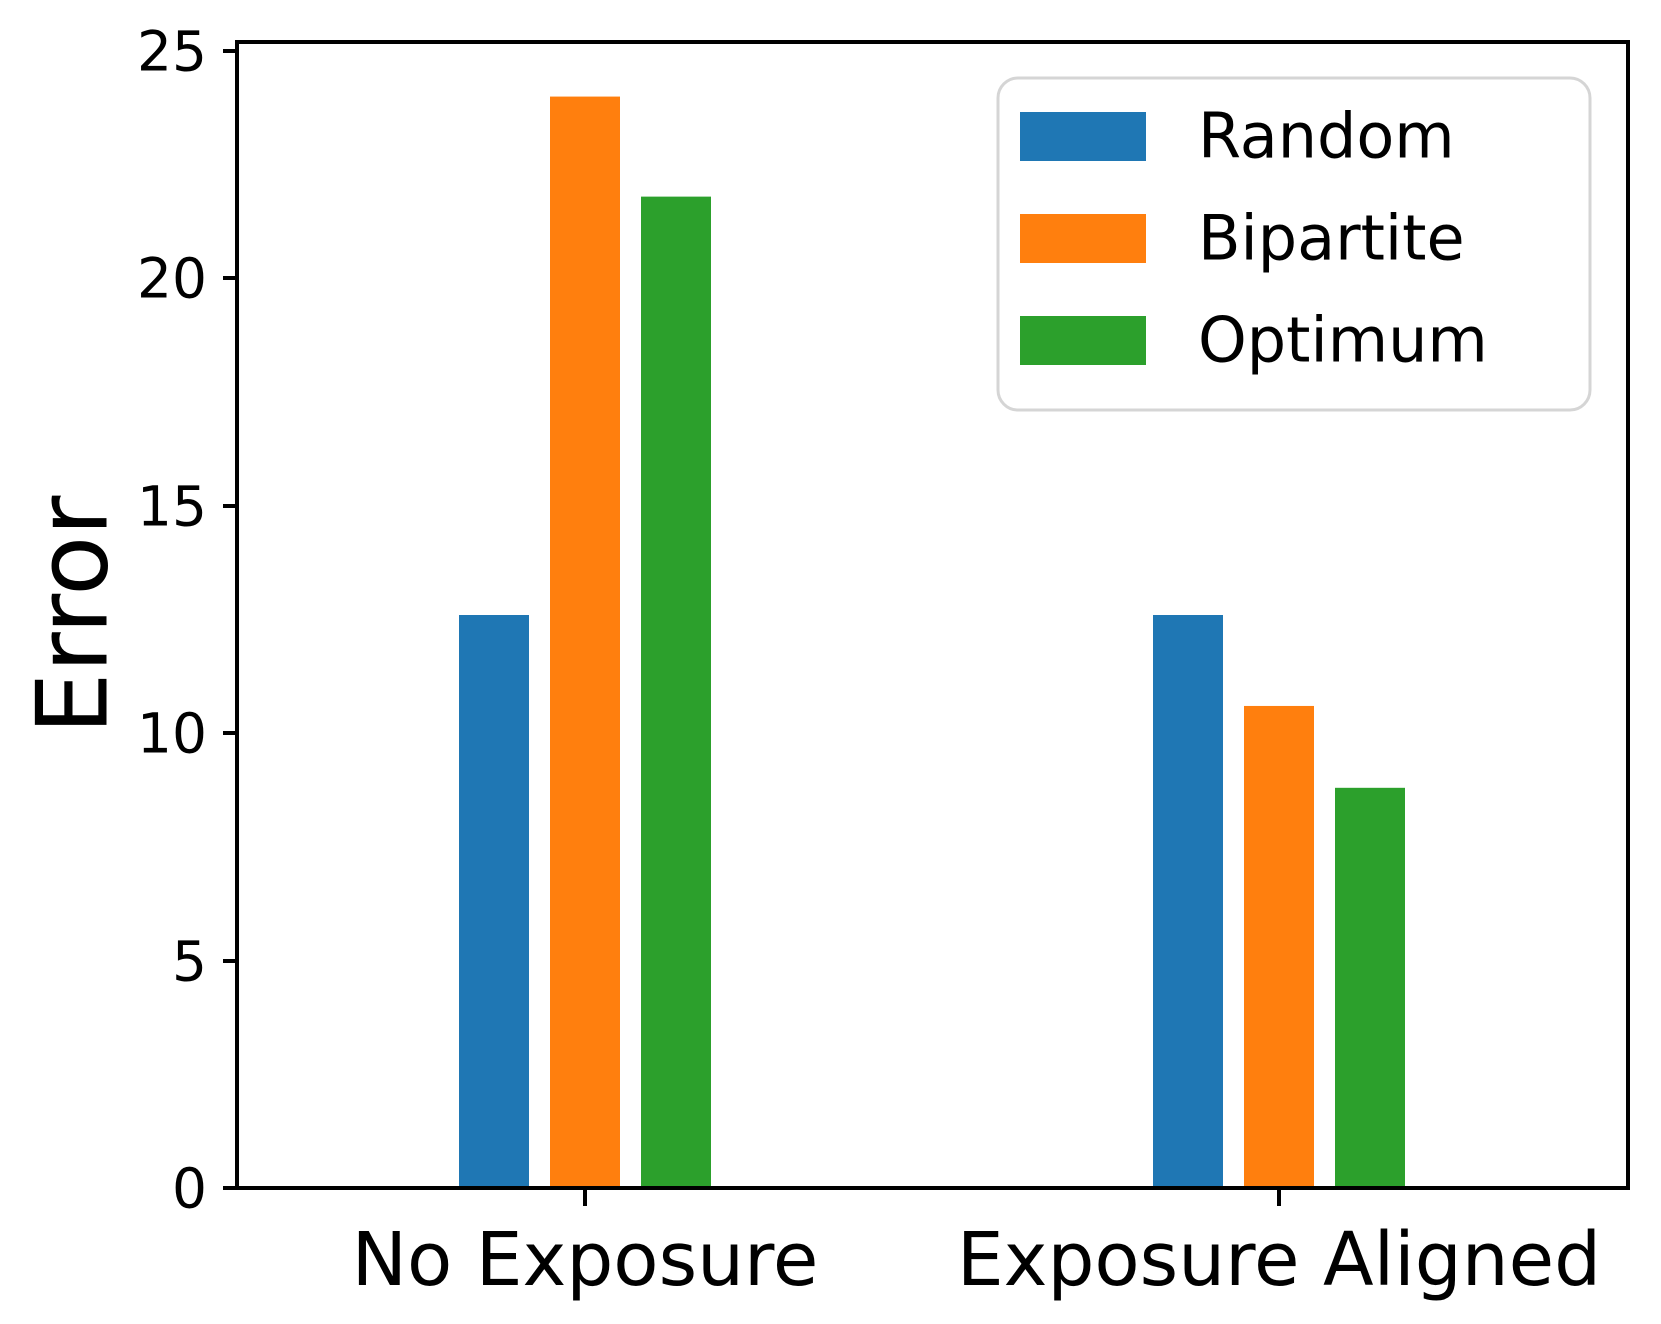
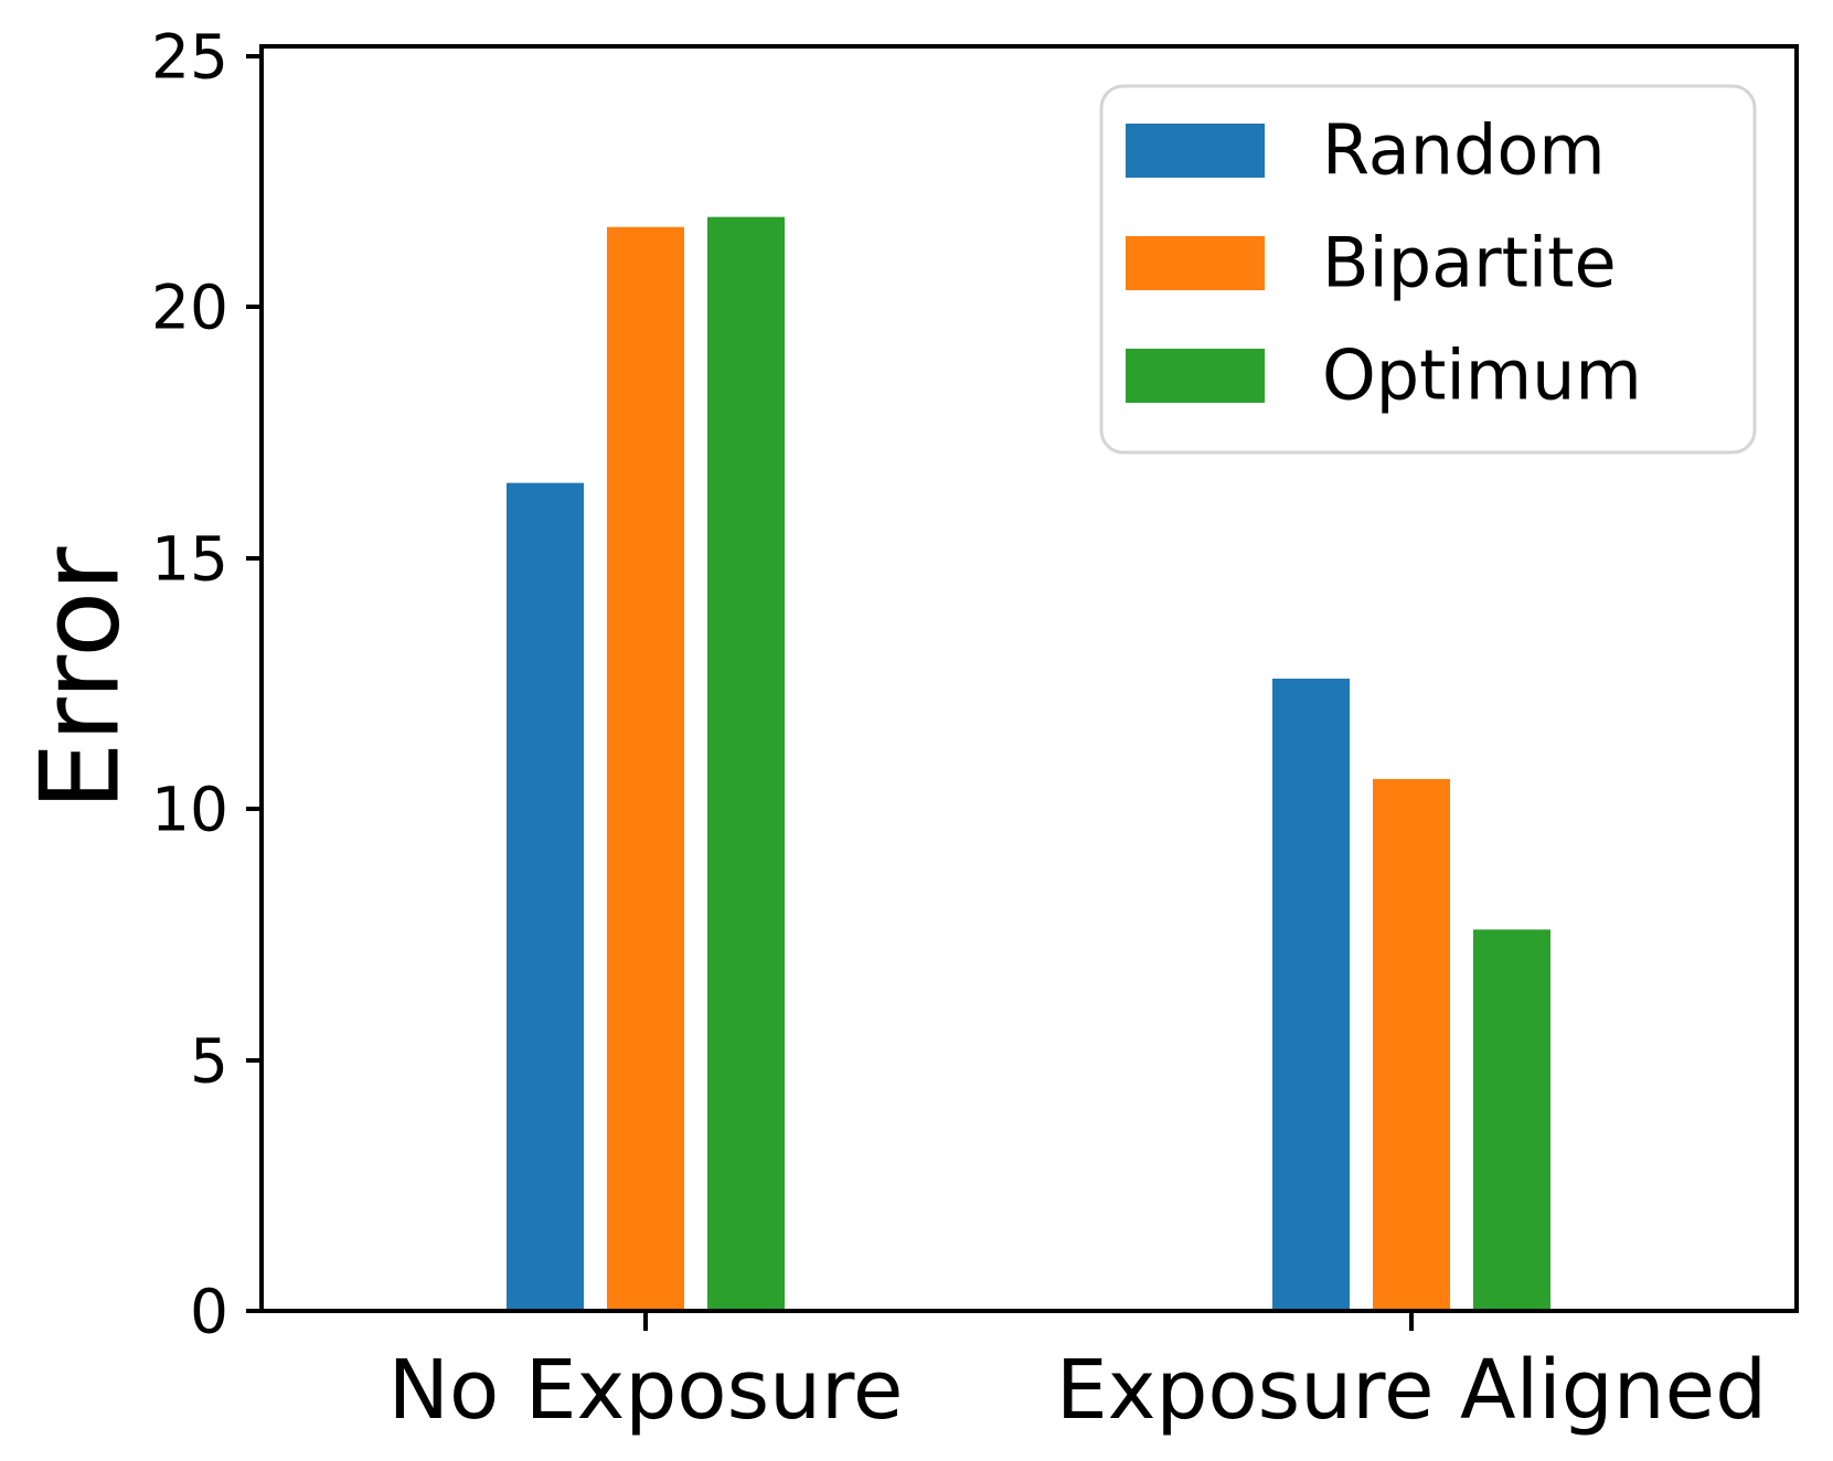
Random/No Exposure: 12.6 -> 16.5
Bipartite/No Exposure: 24.0 -> 21.6
Optimum/Exposure Aligned: 8.8 -> 7.6
